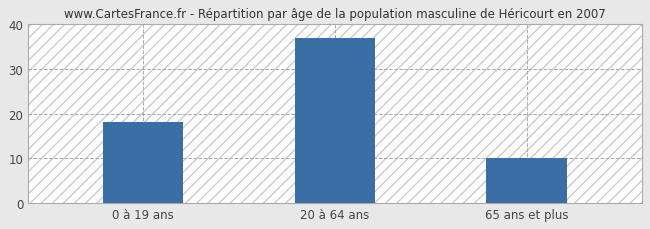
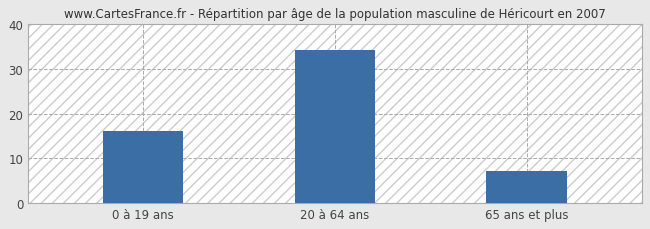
0 à 19 ans: 18.0 -> 16.2
20 à 64 ans: 37.0 -> 34.3
65 ans et plus: 10.0 -> 7.2
